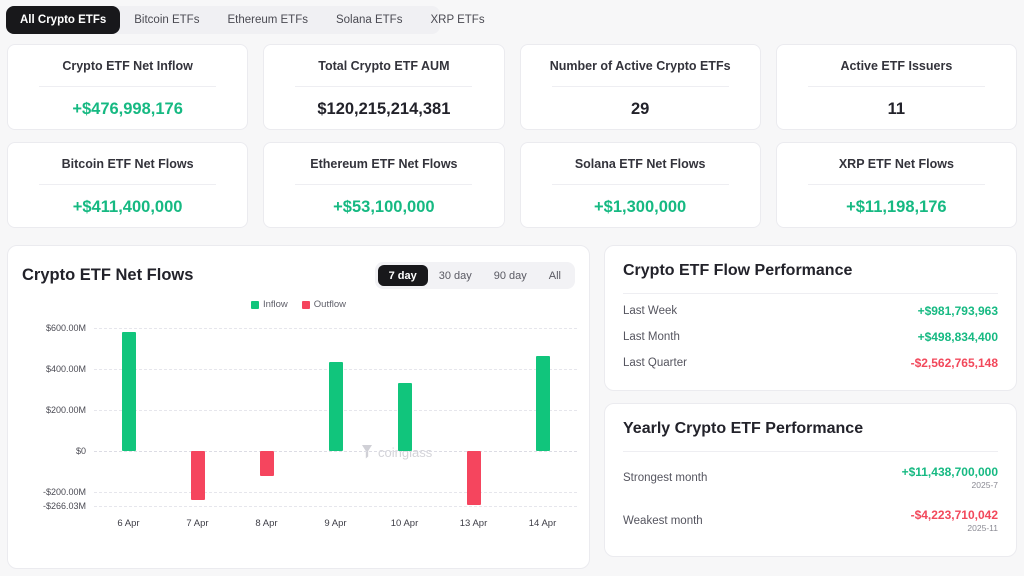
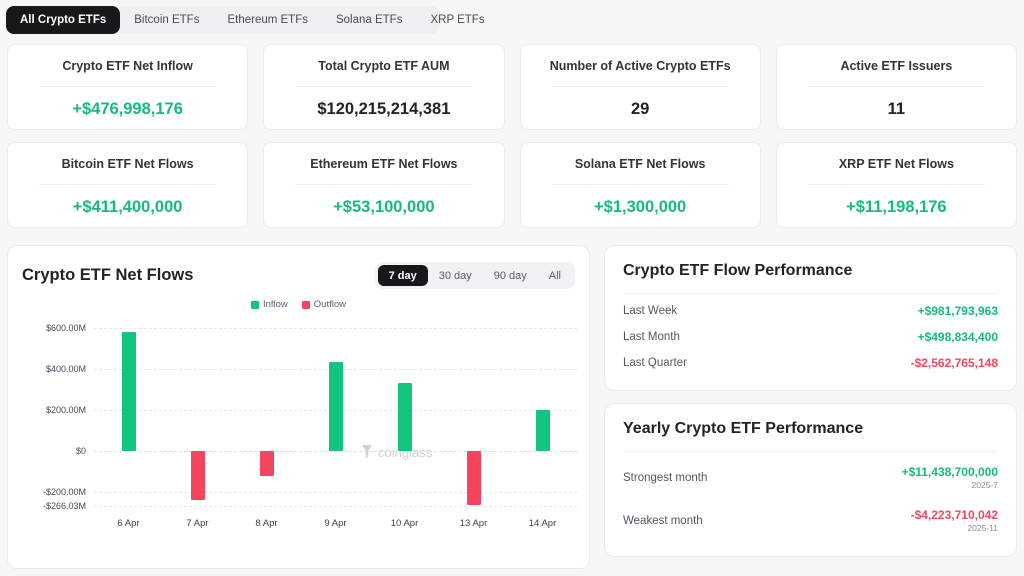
14 Apr: $470M -> $200M
